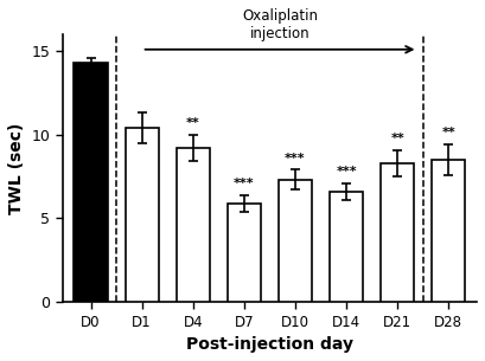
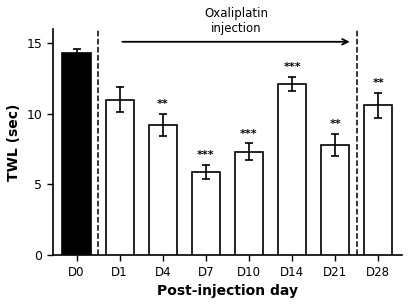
D1: 10.4 -> 11.0
D14: 6.6 -> 12.1
D21: 8.3 -> 7.8
D28: 8.5 -> 10.6
